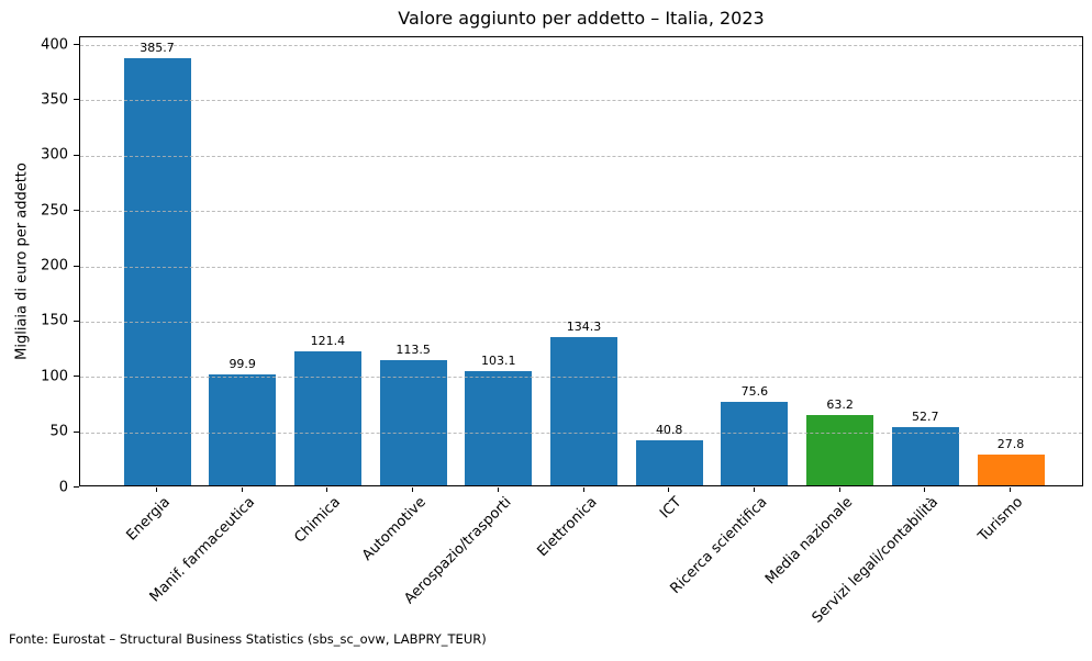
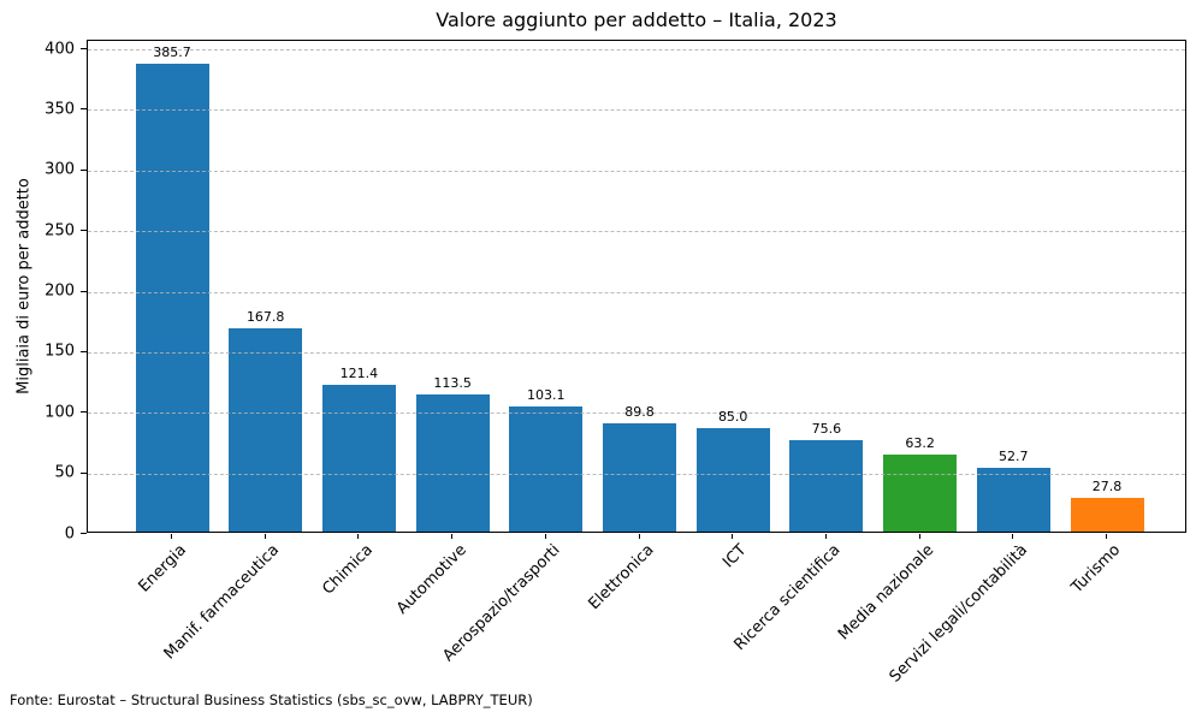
Manif. farmaceutica: 99.9 -> 167.8
Elettronica: 134.3 -> 89.8
ICT: 40.8 -> 85.0
